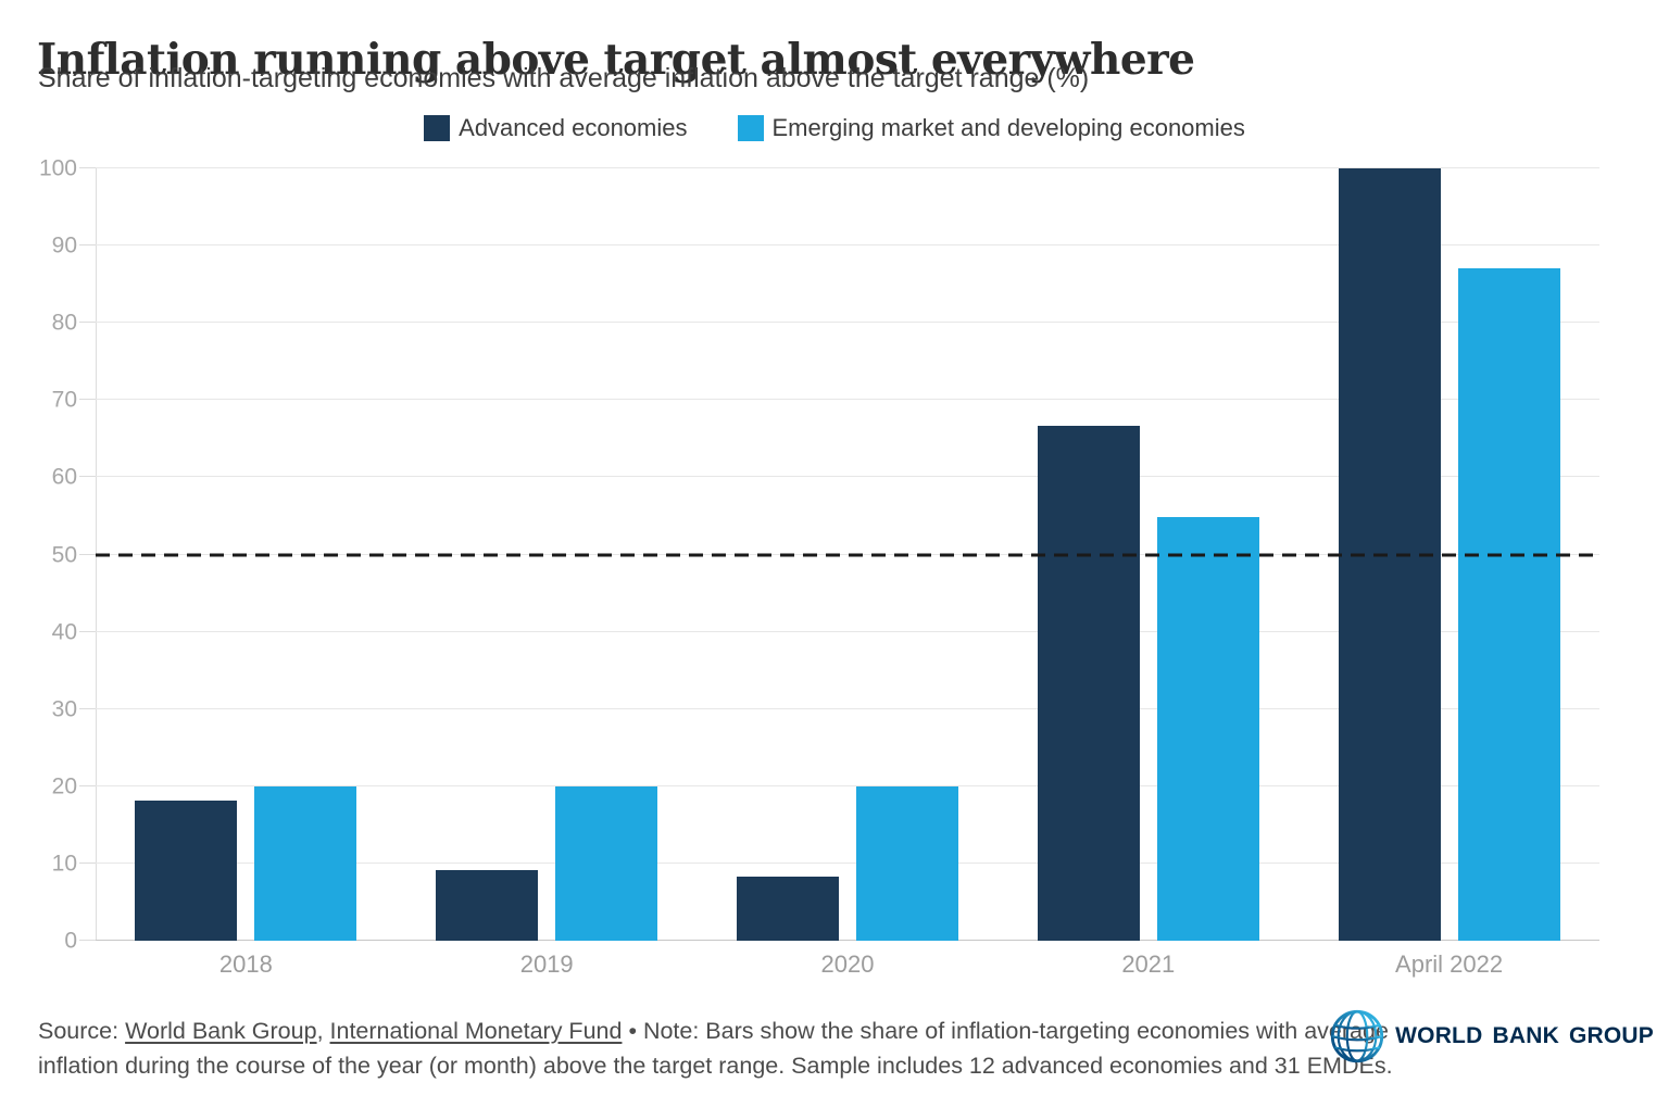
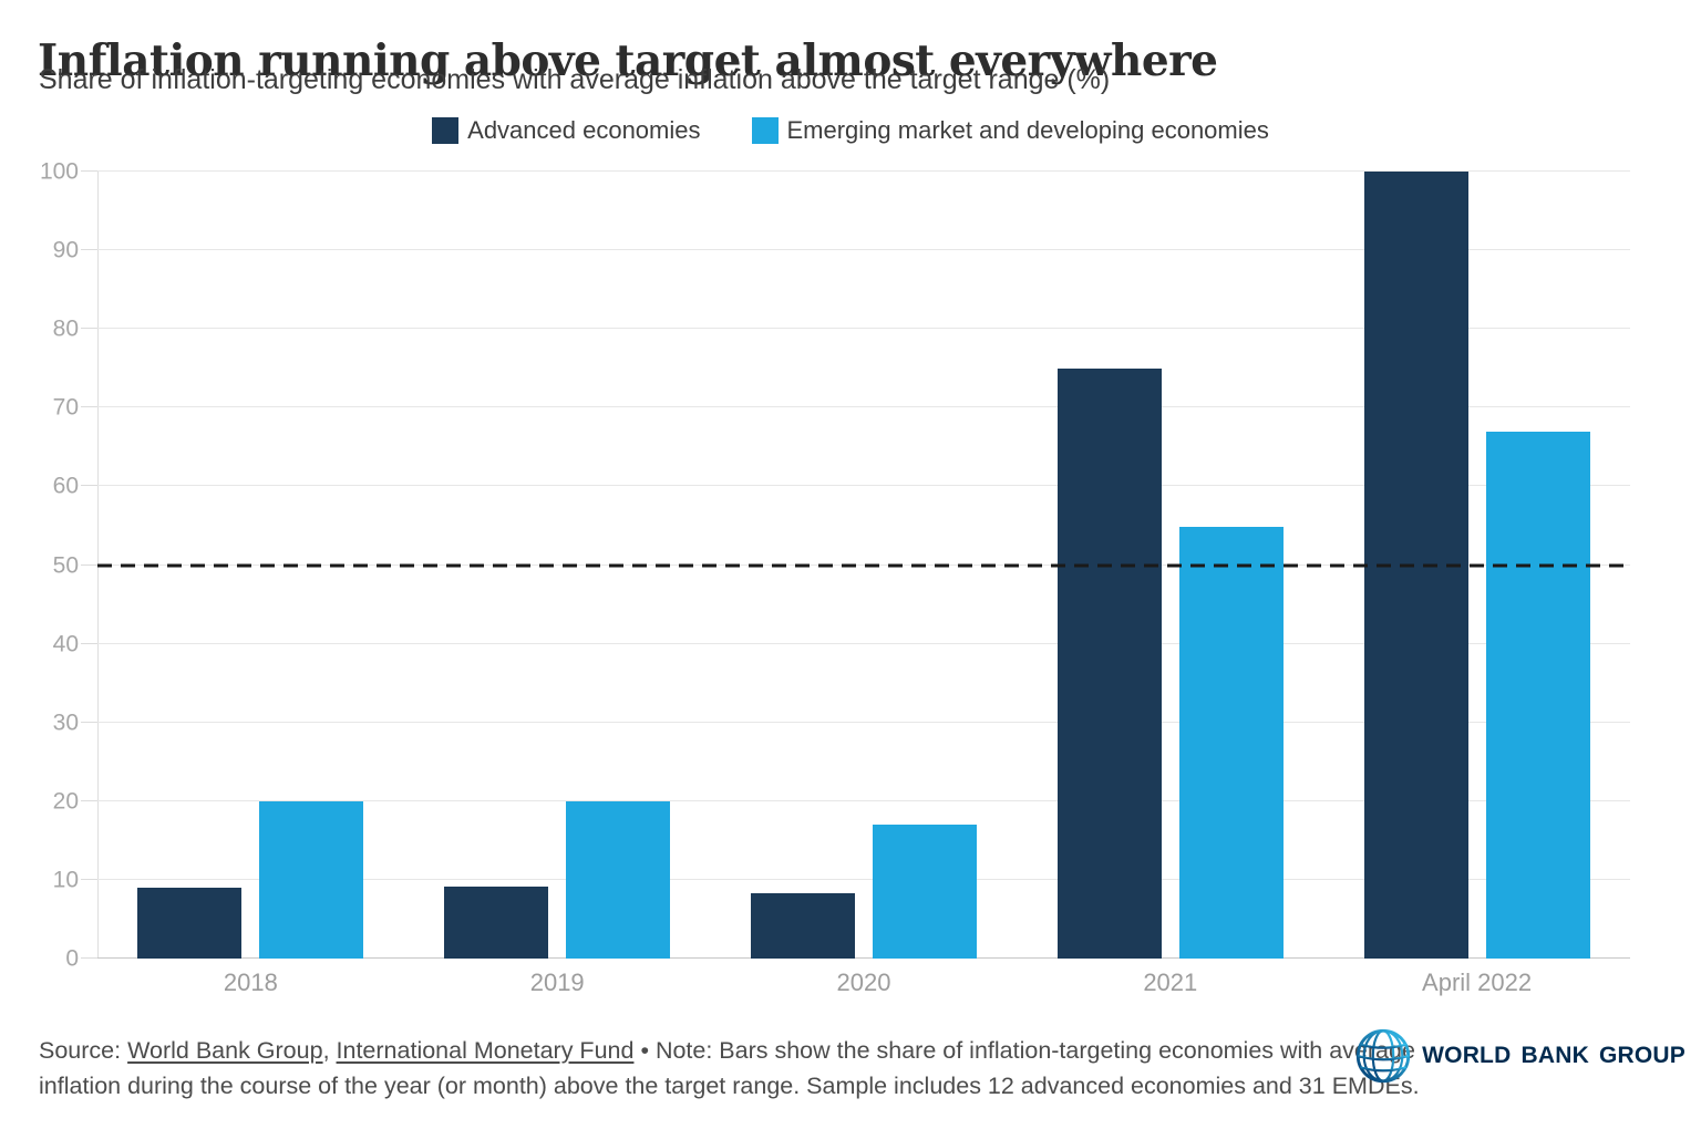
Advanced economies/2018: 18 -> 9
Emerging market and developing economies/2020: 20 -> 17
Advanced economies/2021: 67 -> 75
Emerging market and developing economies/April 2022: 87 -> 67
